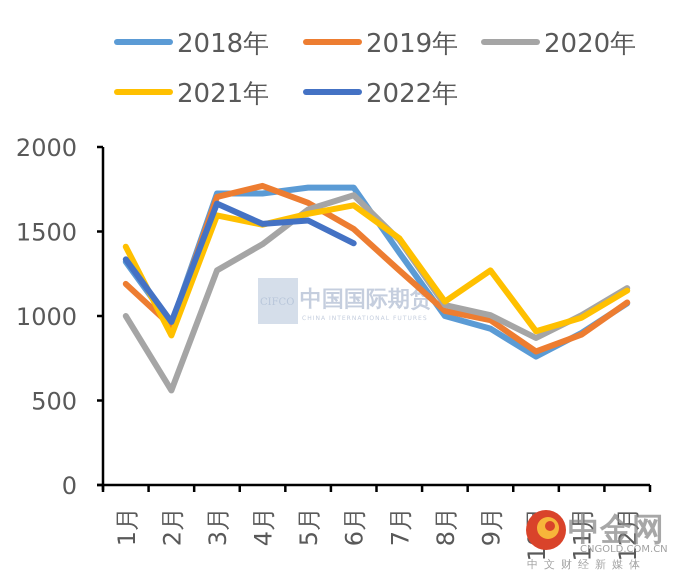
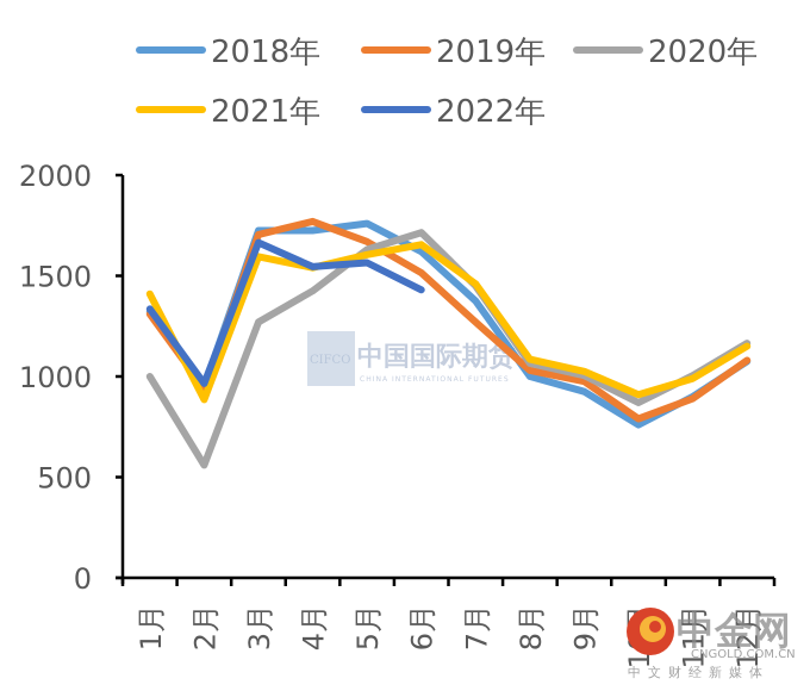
2019年/1月: 1190 -> 1310
2018年/6月: 1760 -> 1620
2021年/9月: 1270 -> 1020
